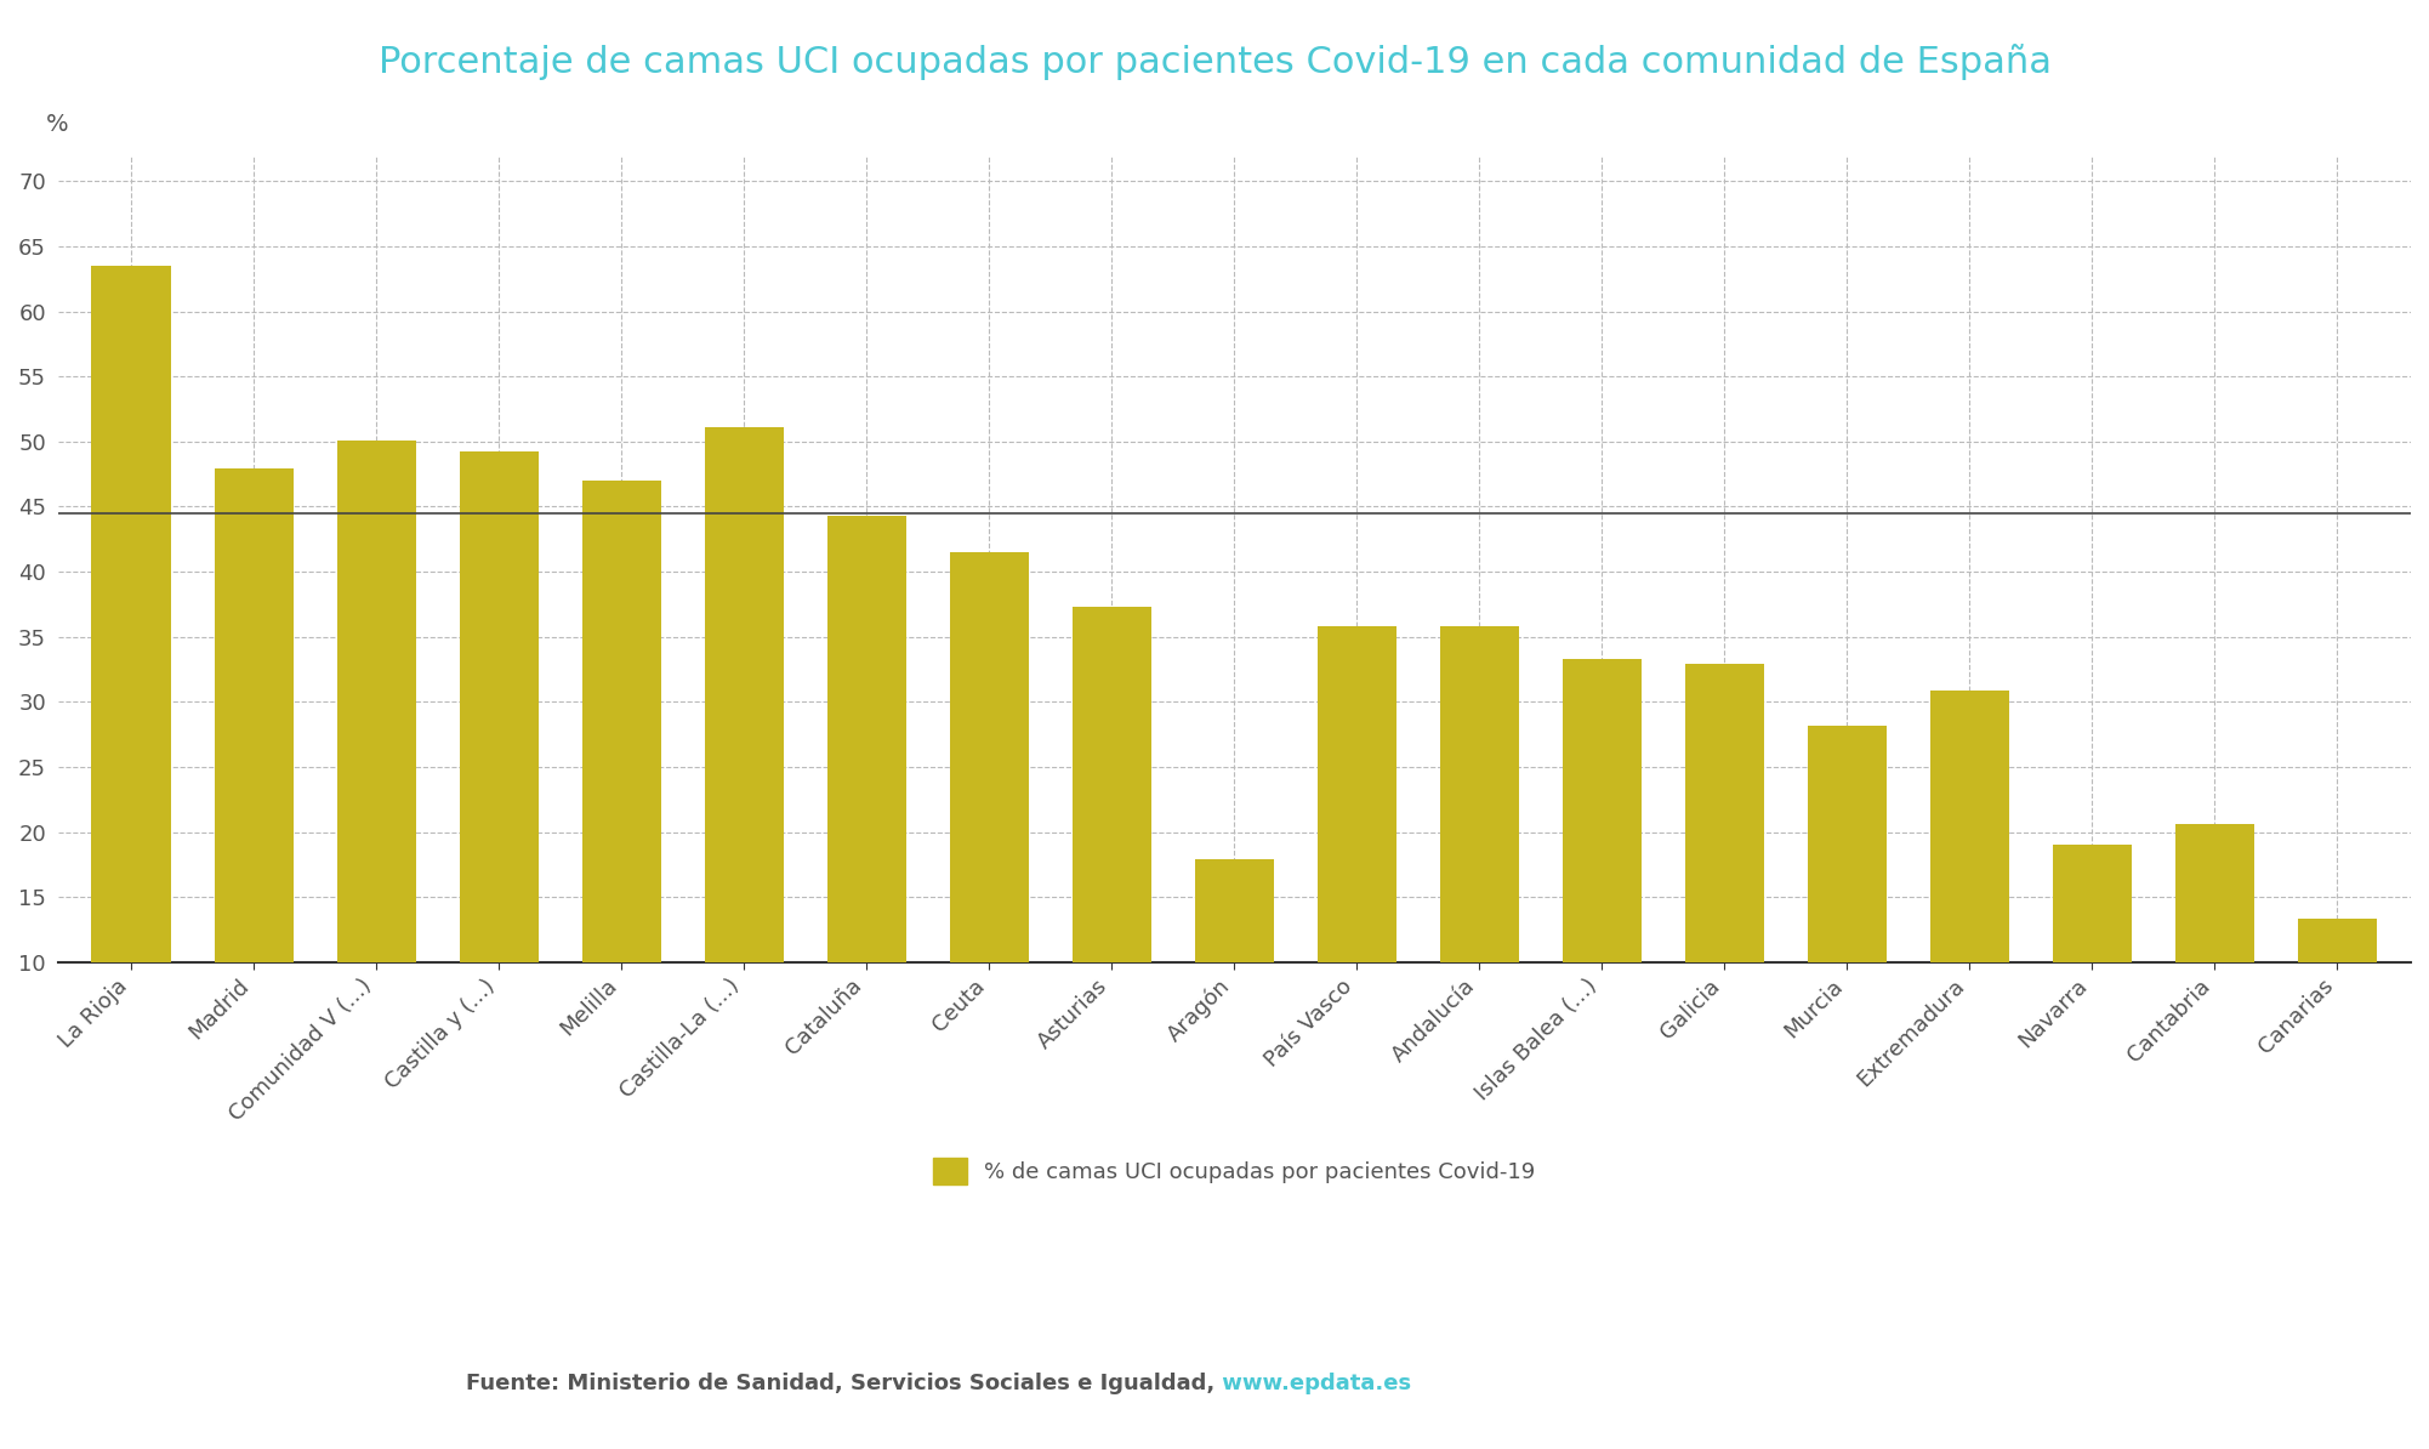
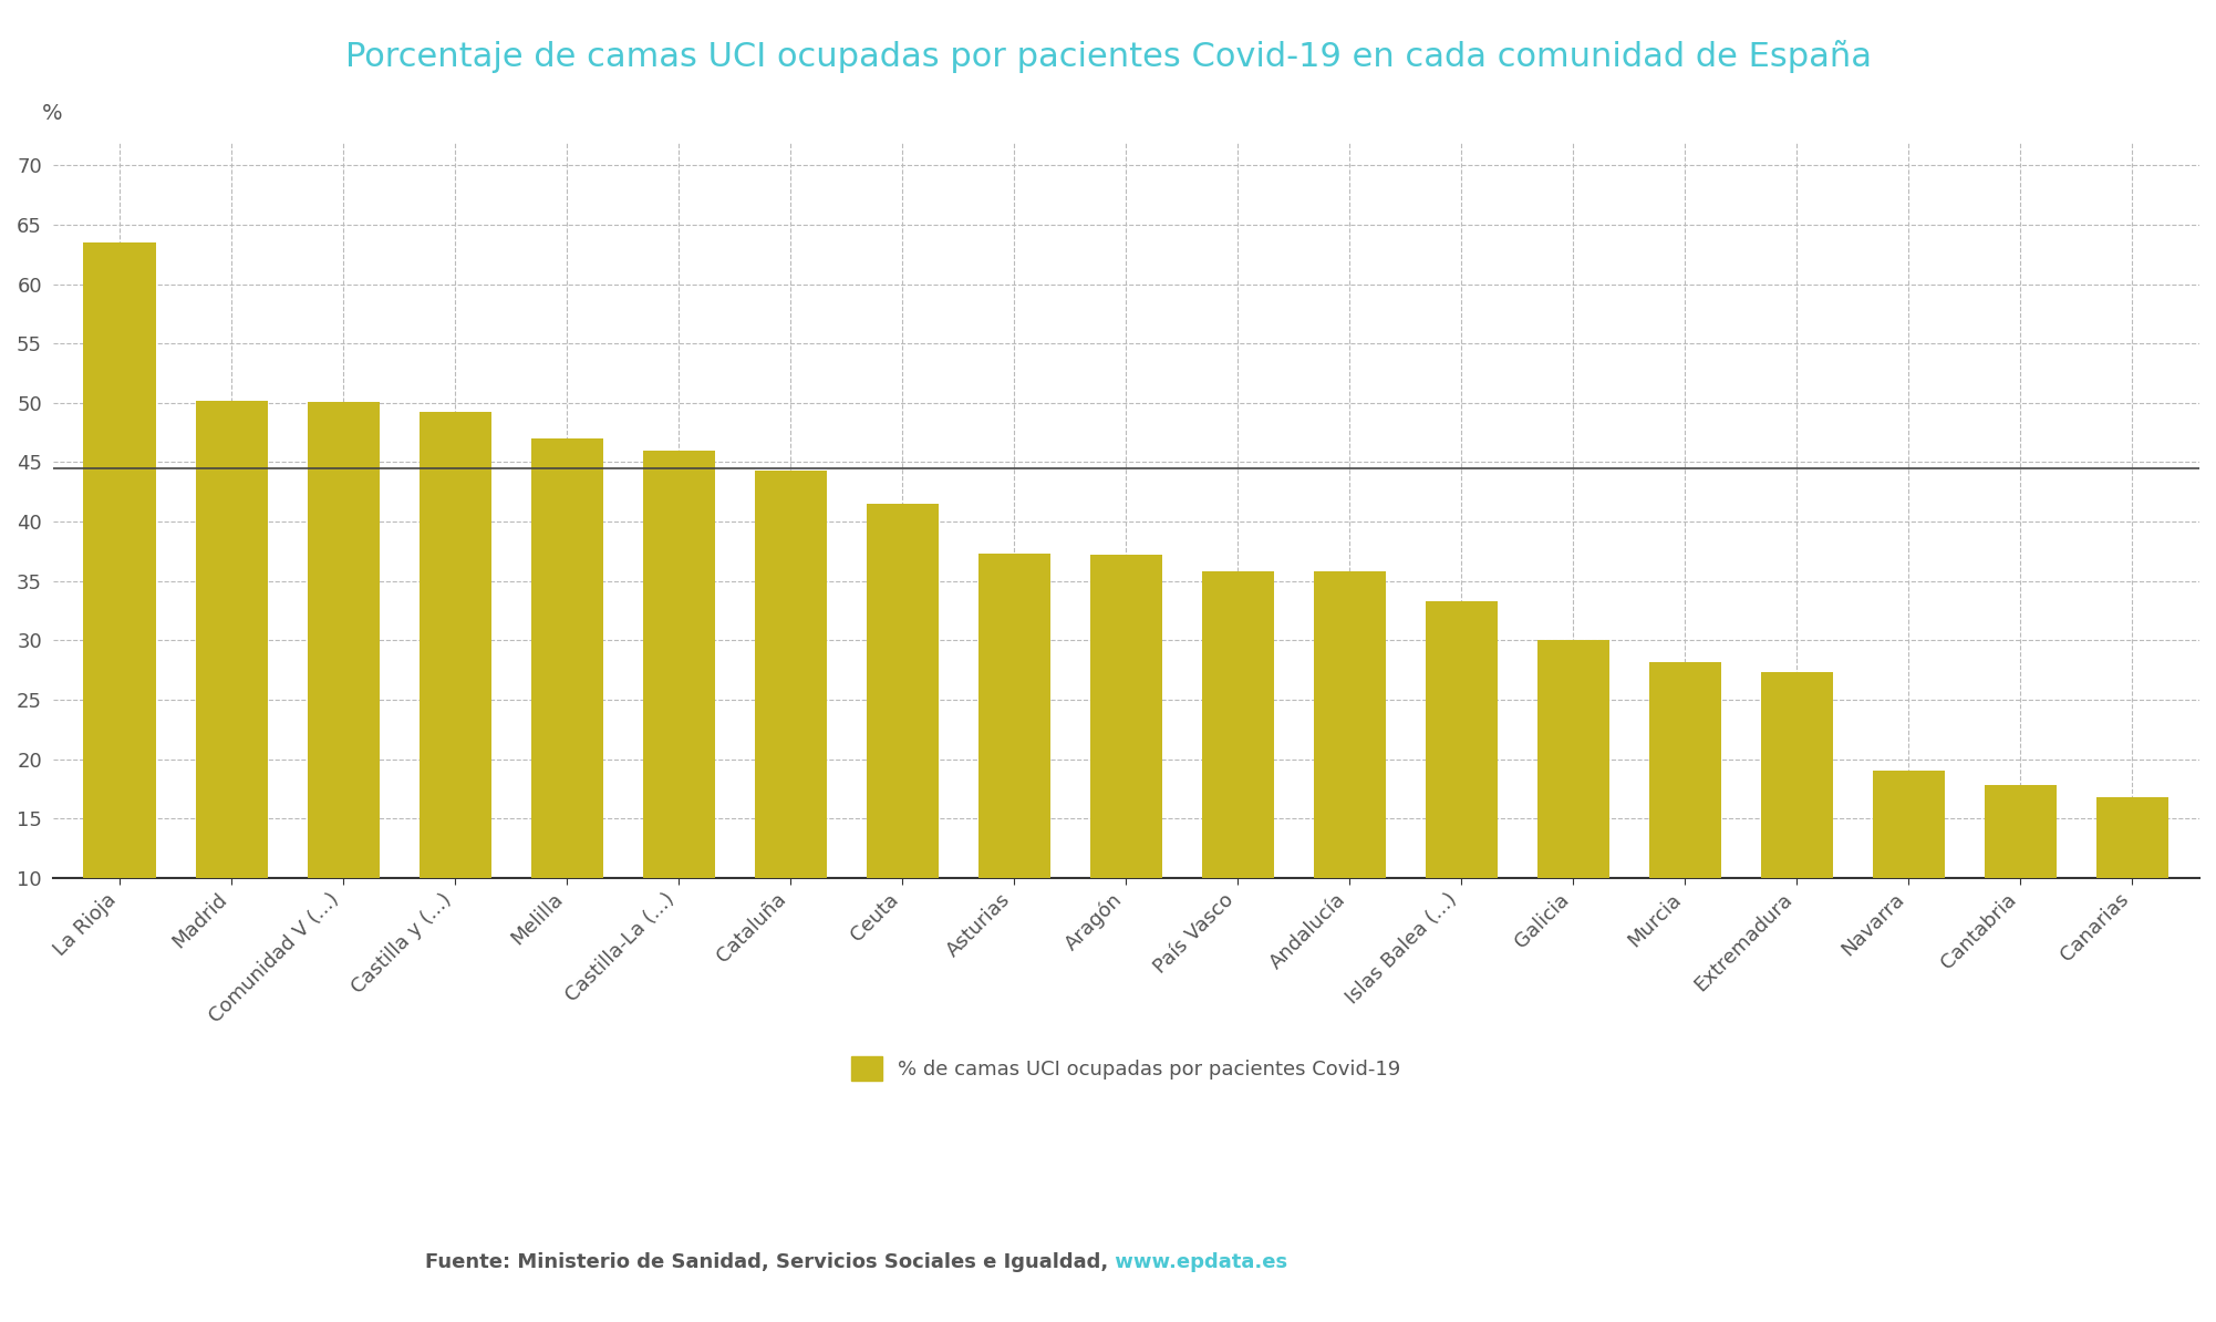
Madrid: 47.9 -> 50.2
Castilla-La (...): 51.1 -> 46.0
Aragón: 17.9 -> 37.2
Galicia: 32.9 -> 30.0
Extremadura: 30.9 -> 27.3
Cantabria: 20.6 -> 17.8
Canarias: 13.3 -> 16.8
